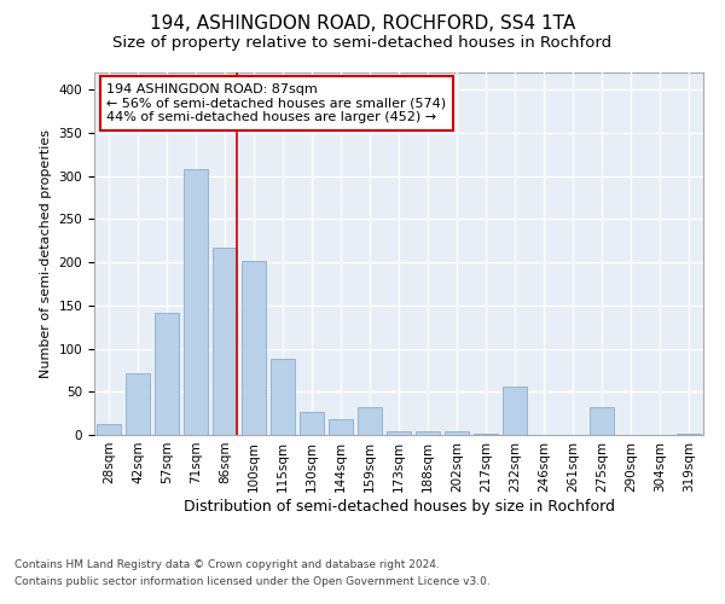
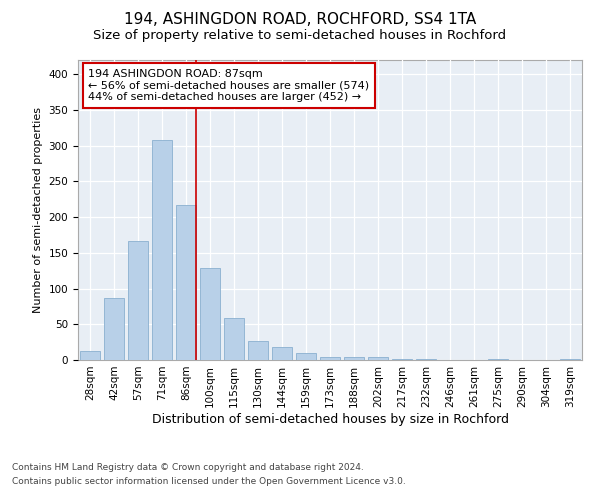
42sqm: 72 -> 87
57sqm: 142 -> 167
100sqm: 202 -> 129
115sqm: 88 -> 59
159sqm: 32 -> 10
232sqm: 56 -> 2
275sqm: 32 -> 2
